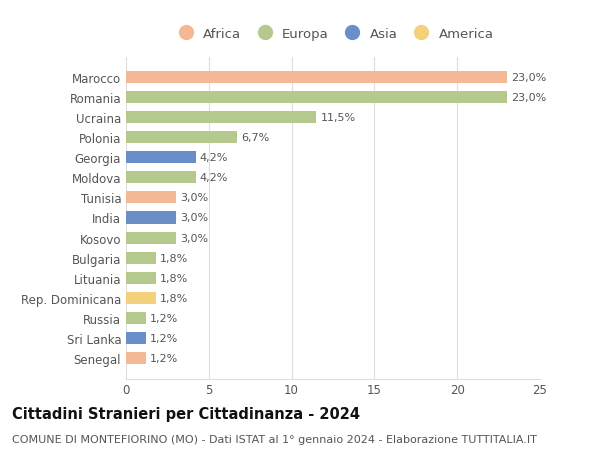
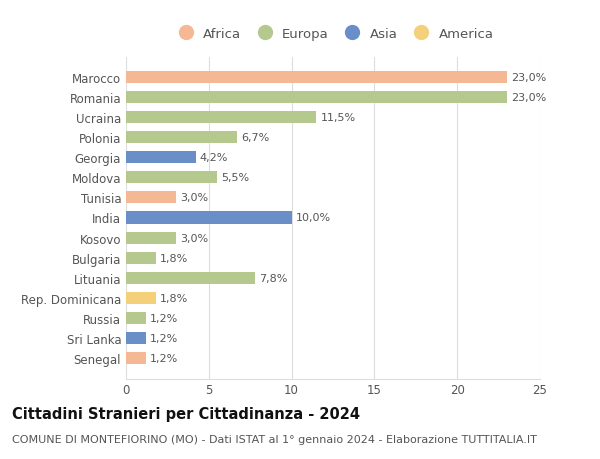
Moldova: 4,2% -> 5,5%
India: 3,0% -> 10,0%
Lituania: 1,8% -> 7,8%
